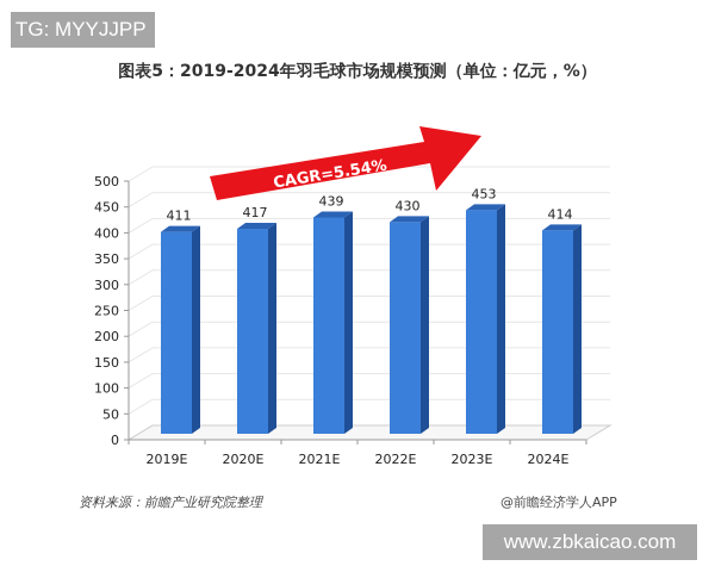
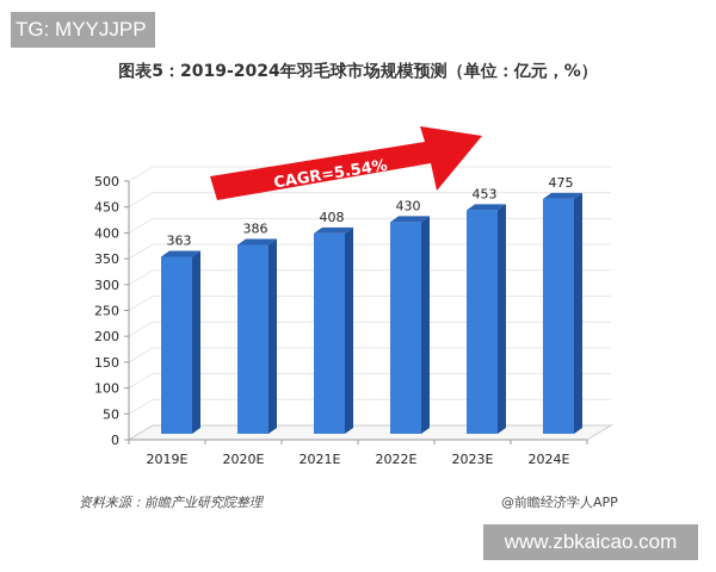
2019E: 411 -> 363
2020E: 417 -> 386
2021E: 439 -> 408
2024E: 414 -> 475
